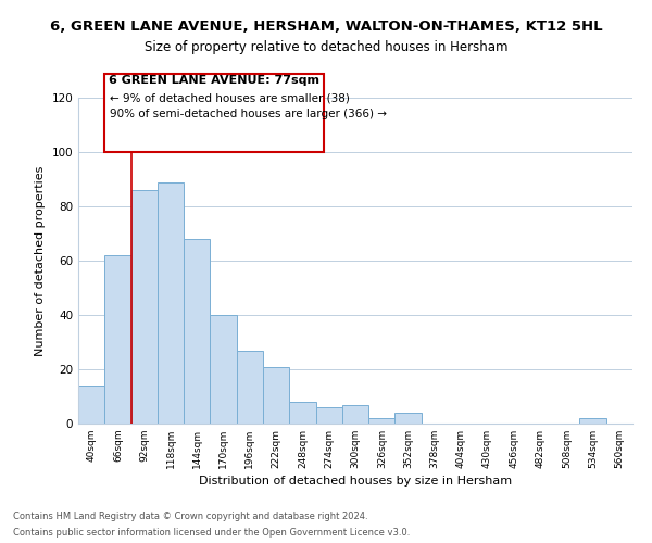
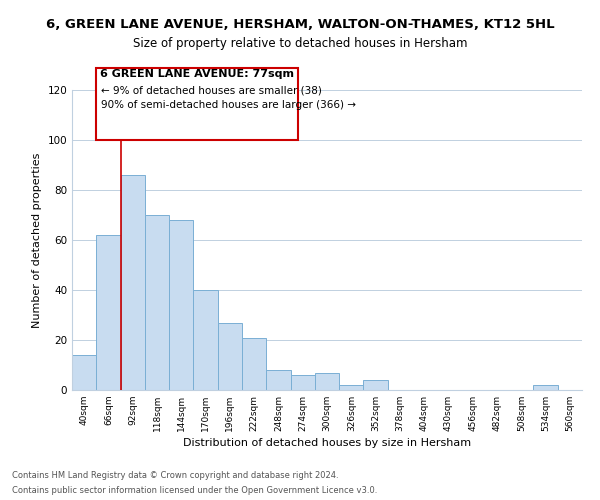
118sqm: 89 -> 70
